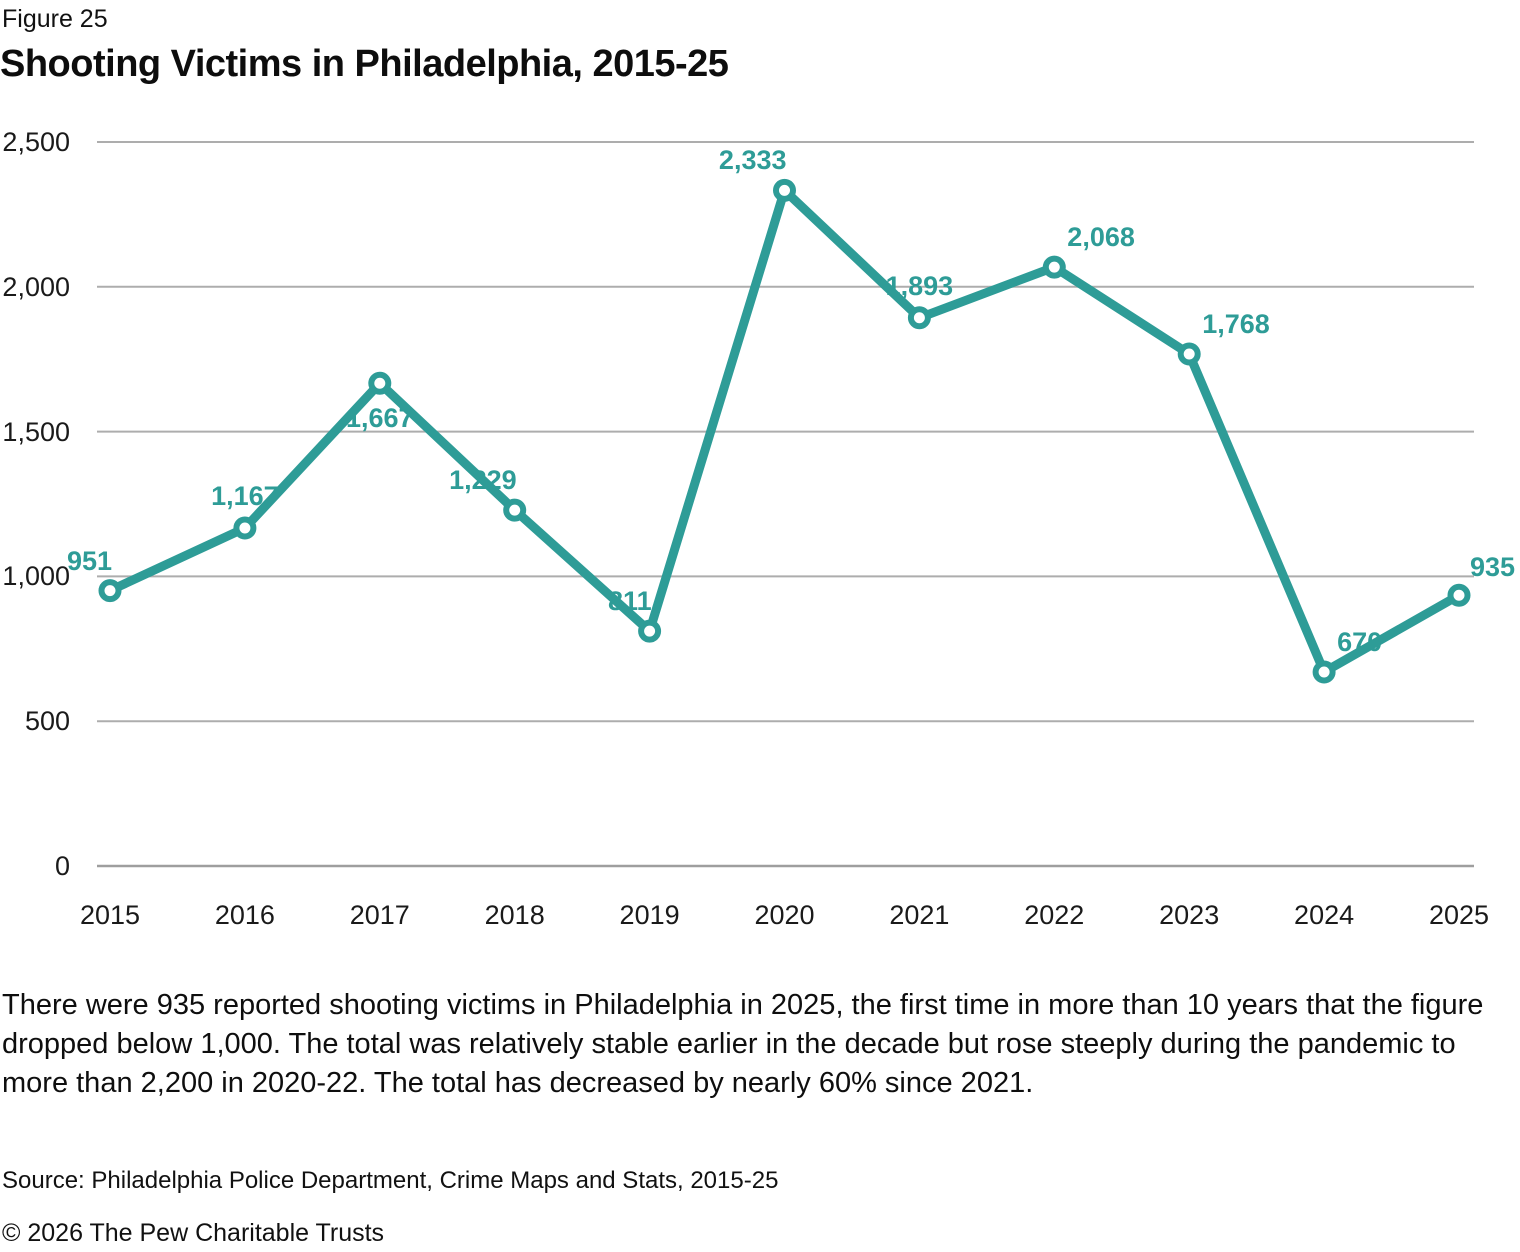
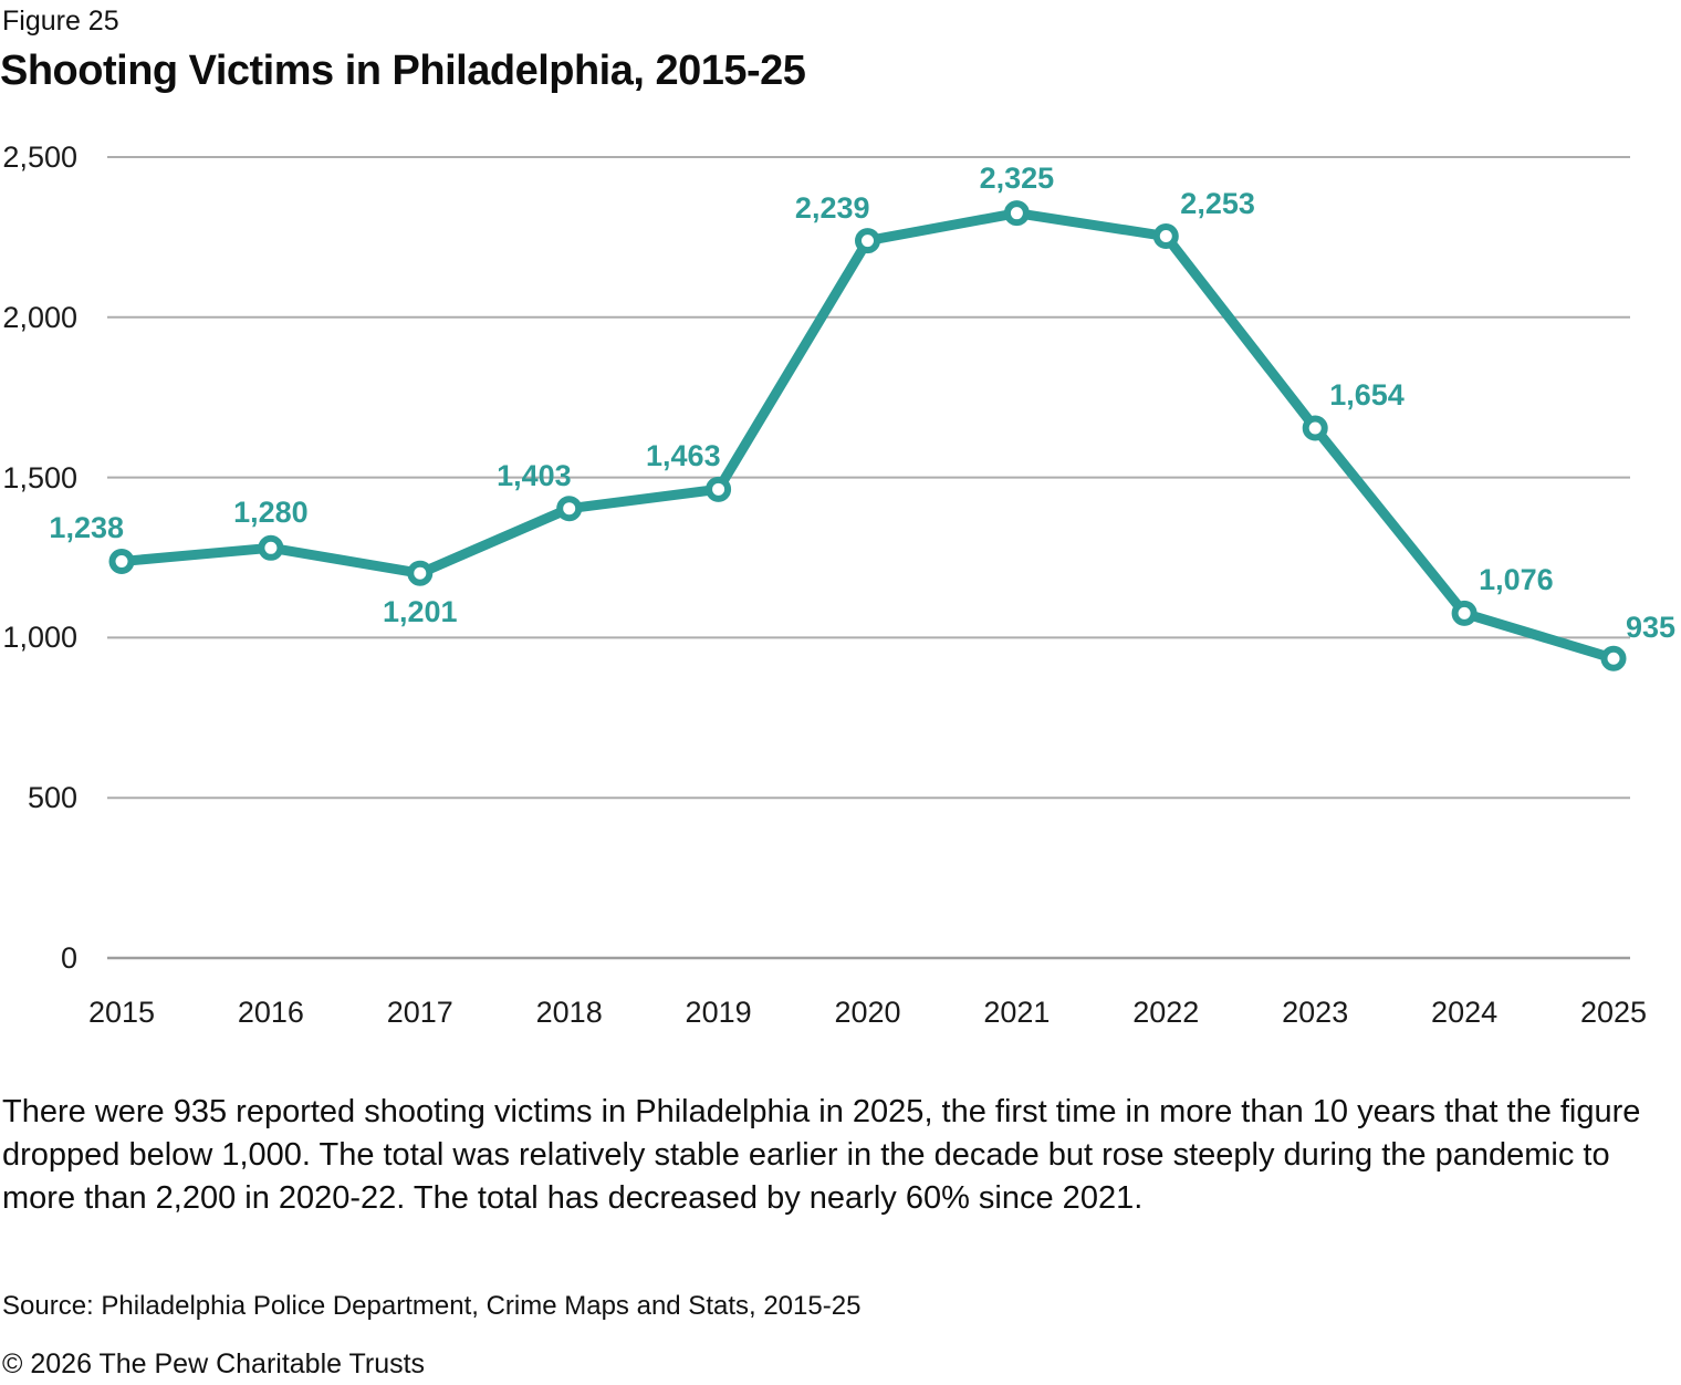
2015: 951 -> 1,238
2016: 1,167 -> 1,280
2017: 1,667 -> 1,201
2018: 1,229 -> 1,403
2019: 811 -> 1,463
2020: 2,333 -> 2,239
2021: 1,893 -> 2,325
2022: 2,068 -> 2,253
2023: 1,768 -> 1,654
2024: 670 -> 1,076
